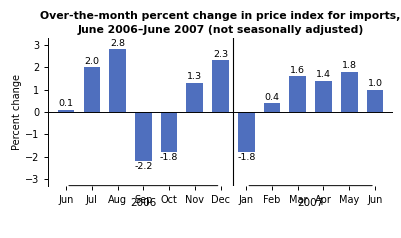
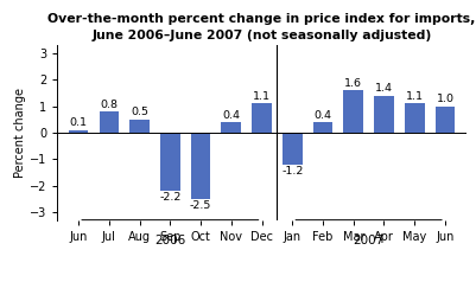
Jul: 2.0 -> 0.8
Aug: 2.8 -> 0.5
Oct: -1.8 -> -2.5
Nov: 1.3 -> 0.4
Dec: 2.3 -> 1.1
Jan: -1.8 -> -1.2
May: 1.8 -> 1.1
